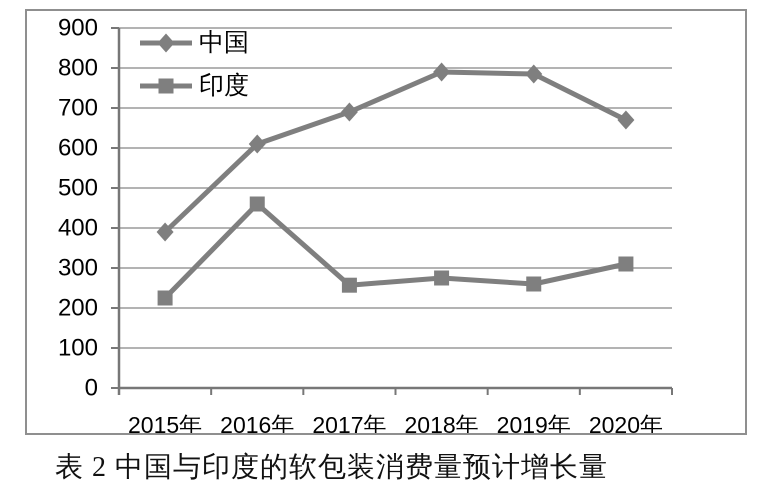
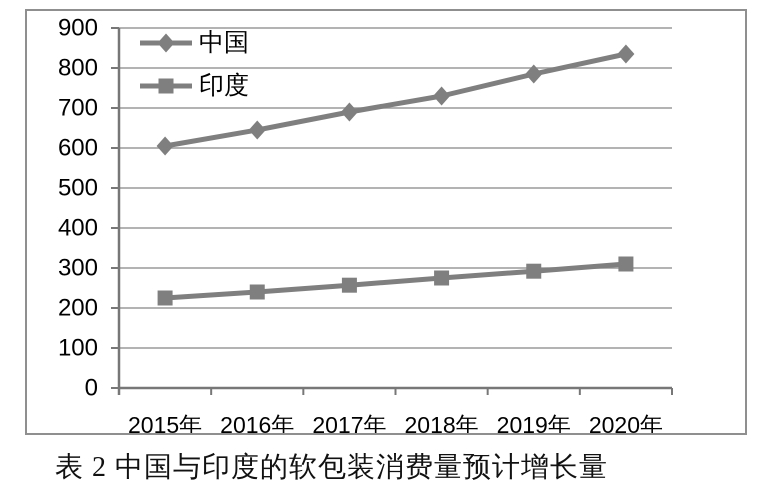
中国/2015年: 390 -> 600
中国/2016年: 610 -> 640
印度/2016年: 460 -> 240
中国/2018年: 790 -> 730
印度/2019年: 260 -> 290
中国/2020年: 670 -> 840
